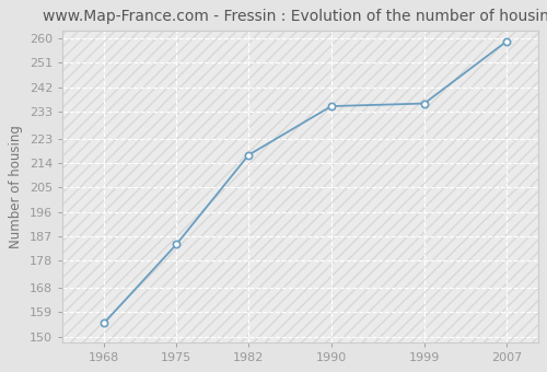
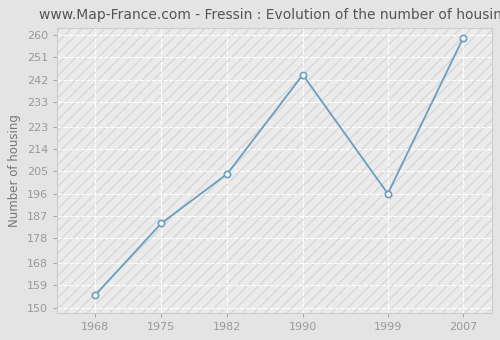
1982: 217 -> 204
1990: 235 -> 244
1999: 236 -> 196
